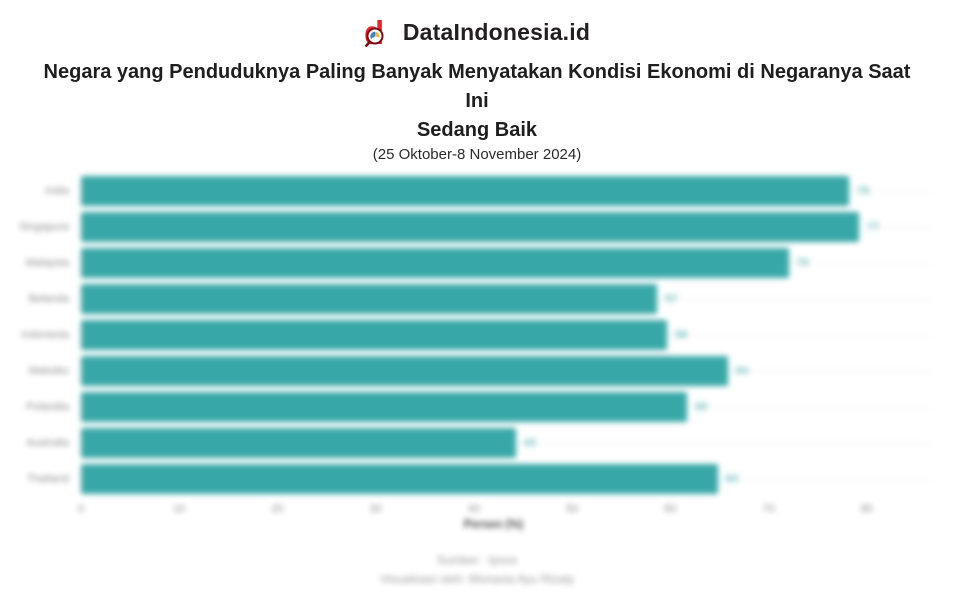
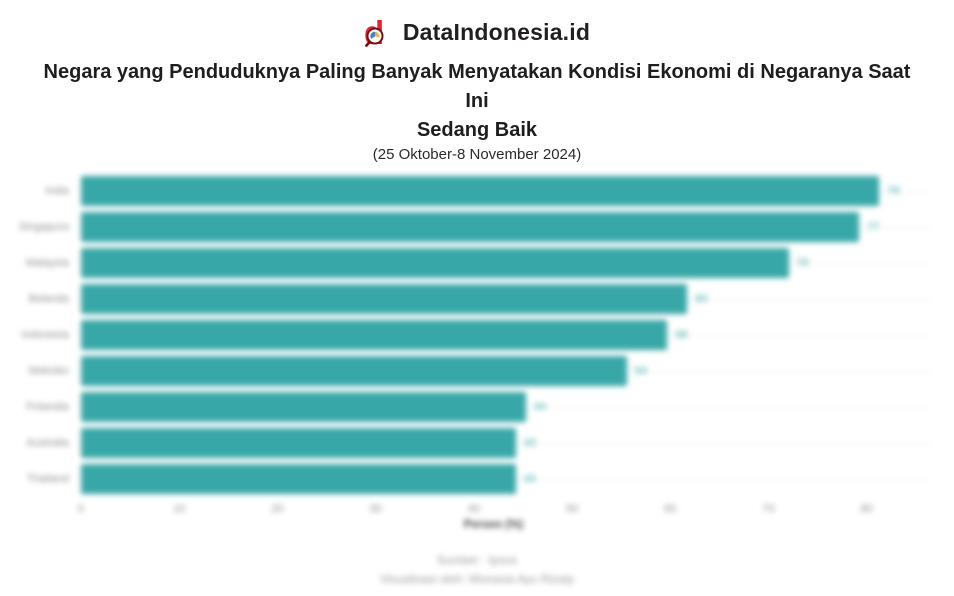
India: 76 -> 79
Belanda: 57 -> 60
Meksiko: 64 -> 54
Polandia: 60 -> 44
Thailand: 63 -> 43
